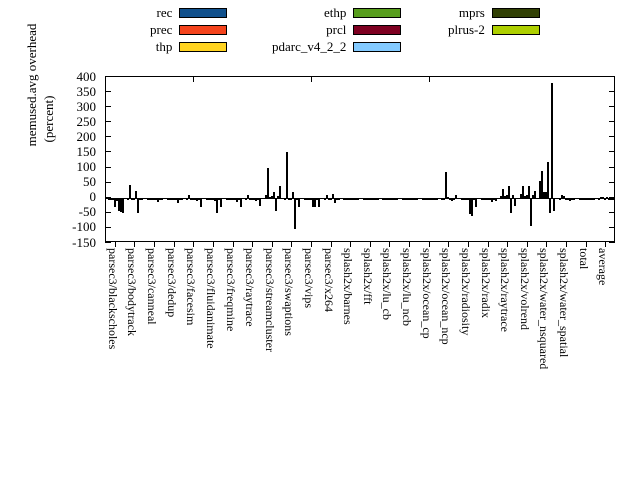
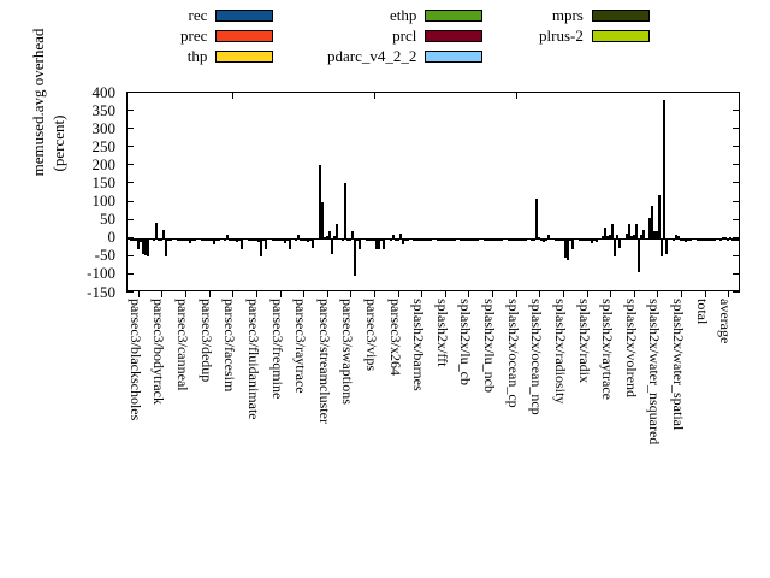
rec/parsec3/streamcluster: 10 -> 200
thp/splash2x/ocean_ncp: 80 -> 110
